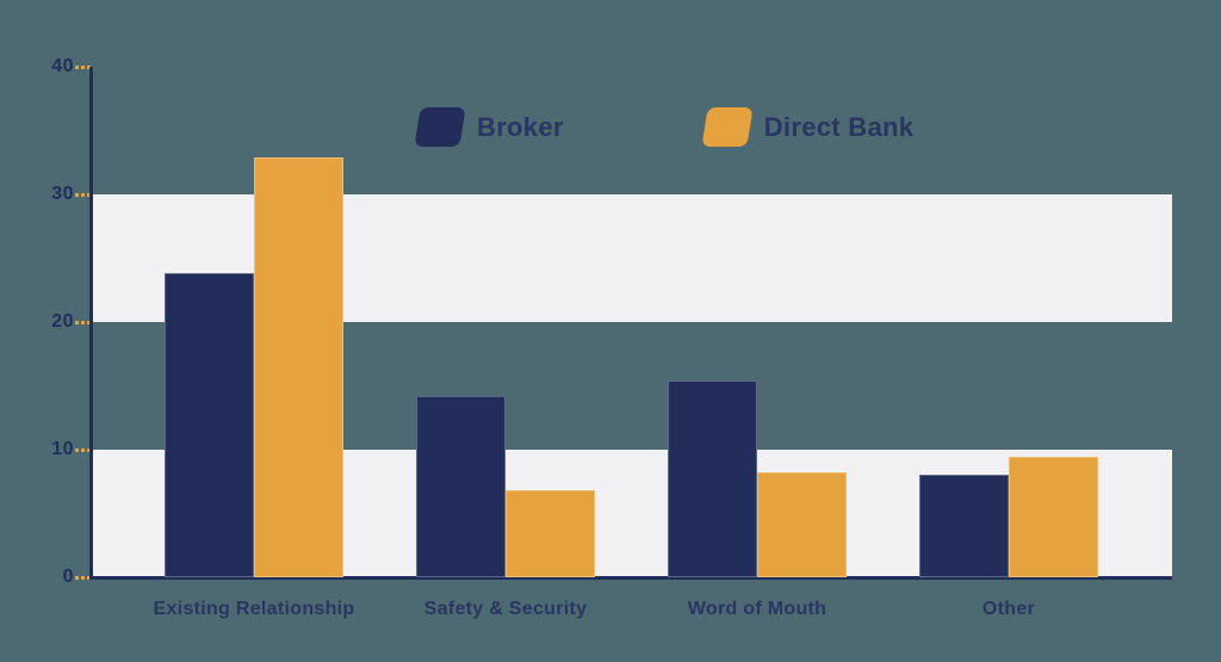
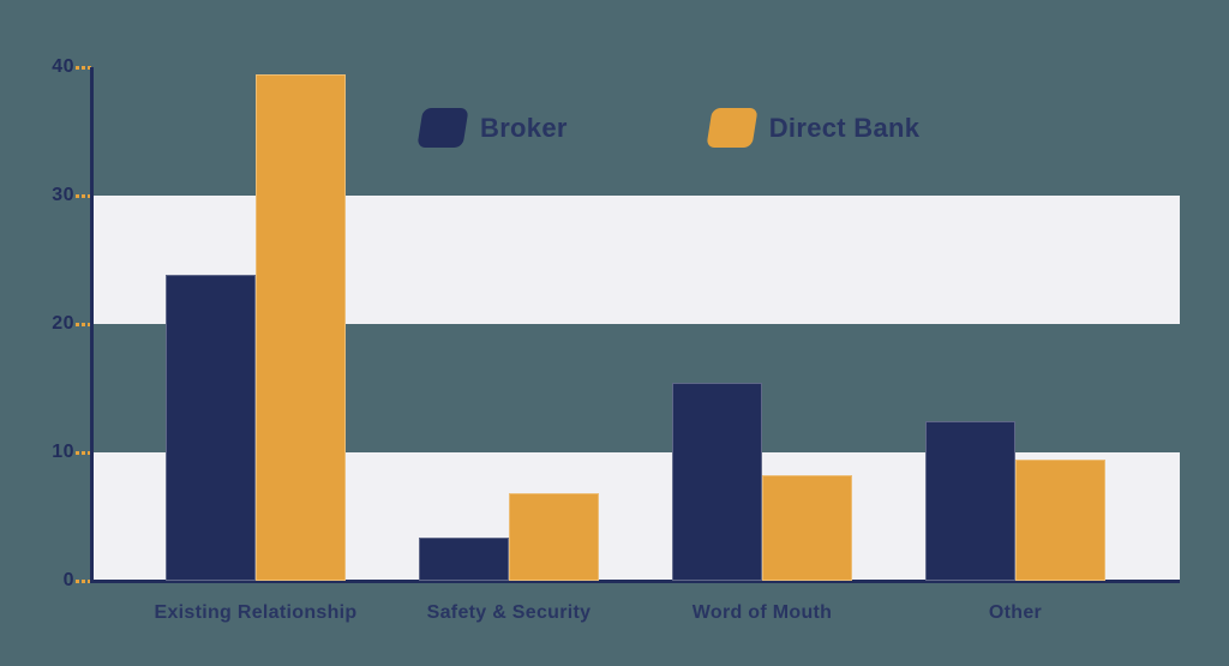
Direct Bank/Existing Relationship: 32.9 -> 39.4
Broker/Safety & Security: 14.2 -> 3.4
Broker/Other: 8.0 -> 12.4
